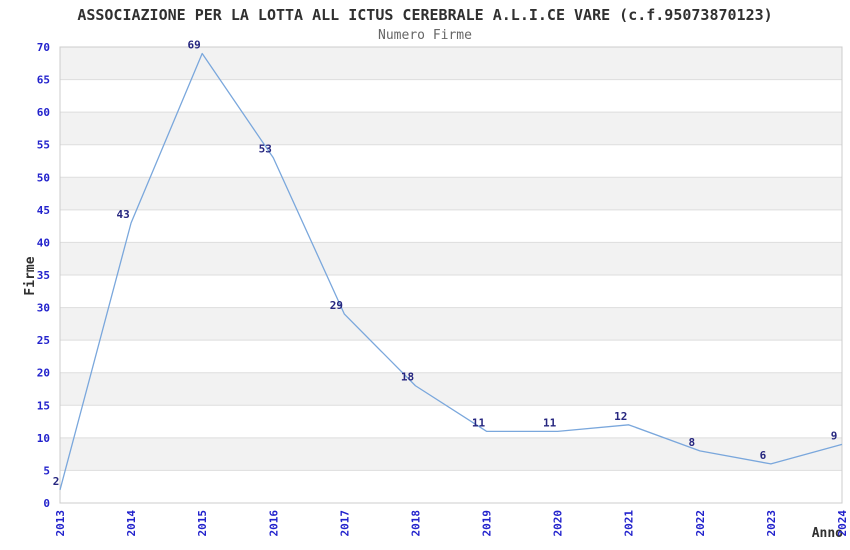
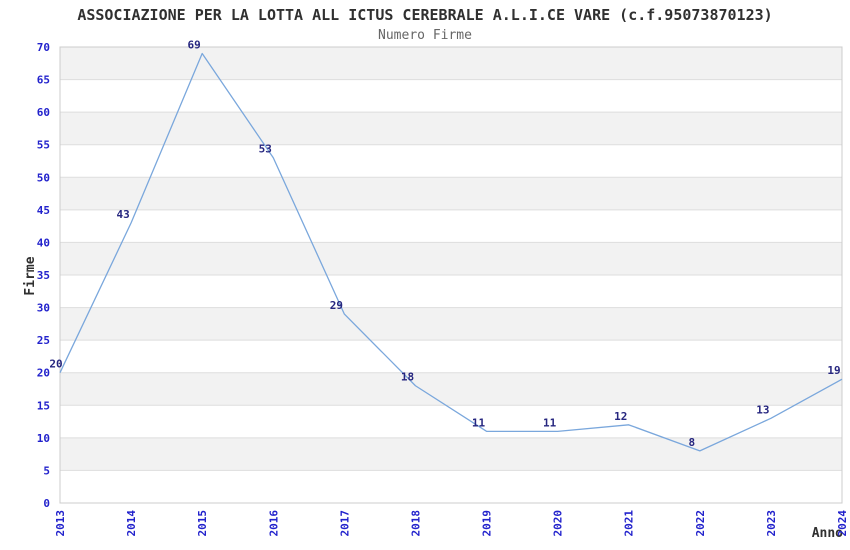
2013: 2 -> 20
2023: 6 -> 13
2024: 9 -> 19
